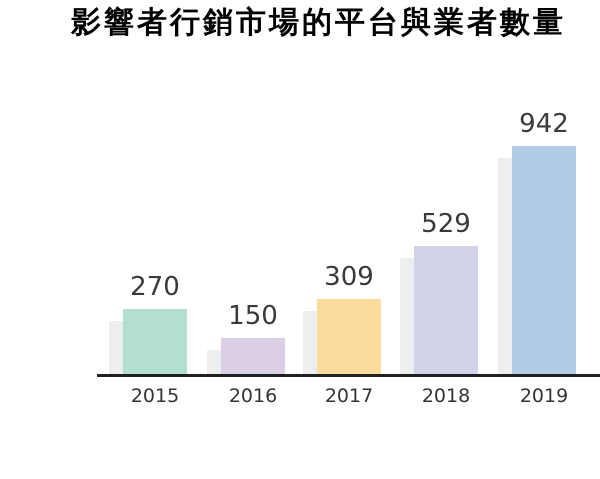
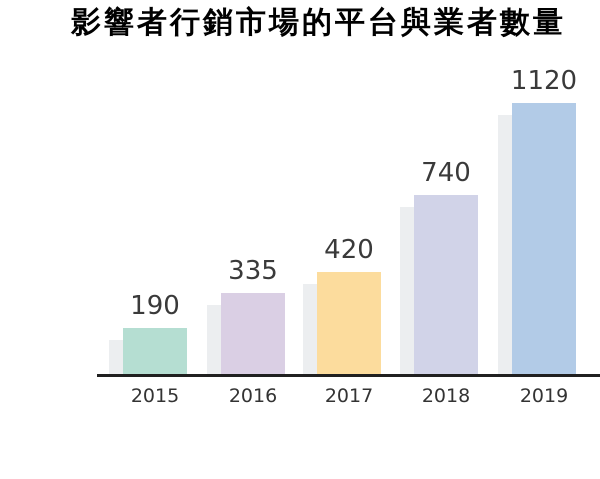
2015: 270 -> 190
2016: 150 -> 335
2017: 309 -> 420
2018: 529 -> 740
2019: 942 -> 1120
